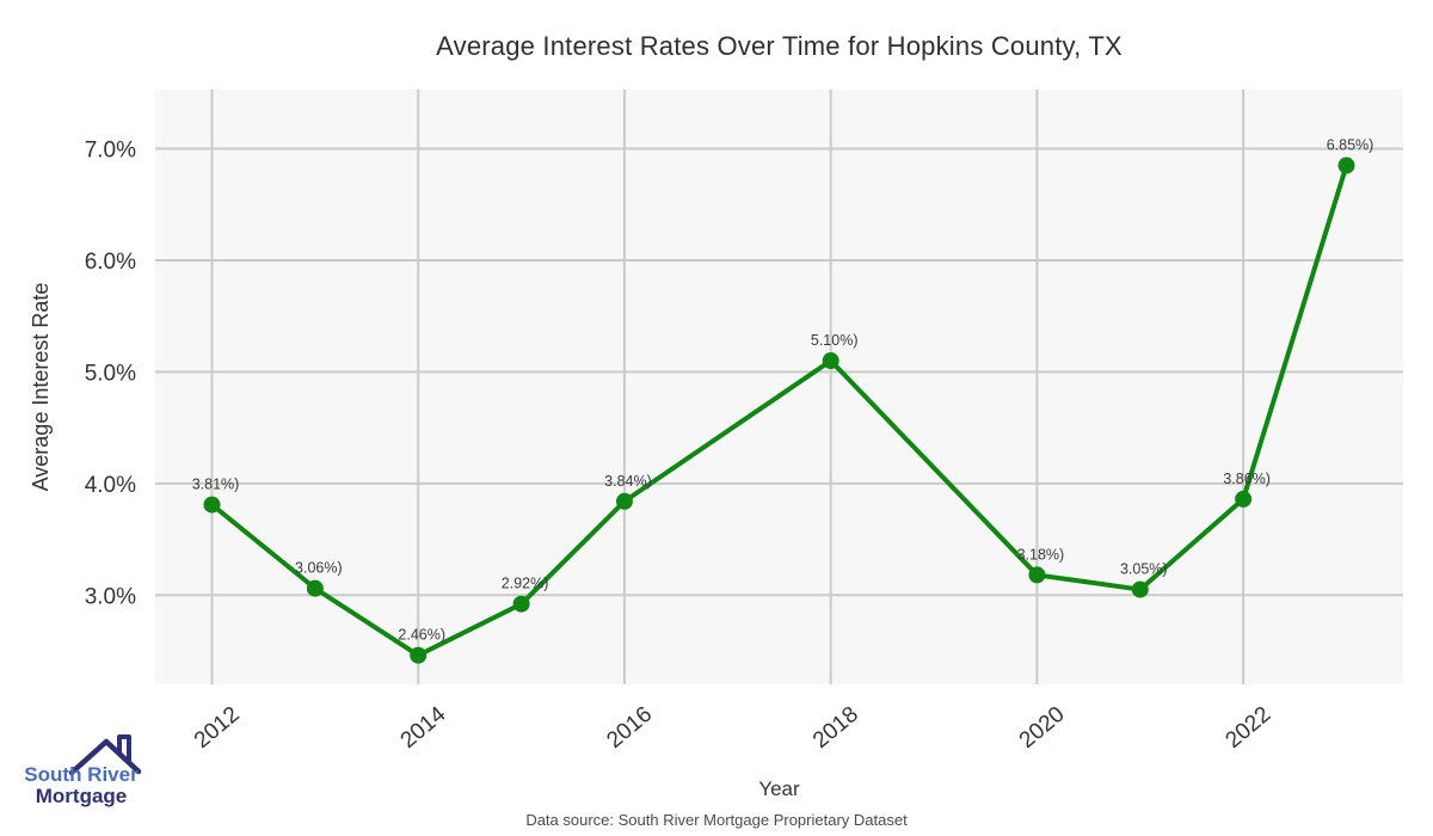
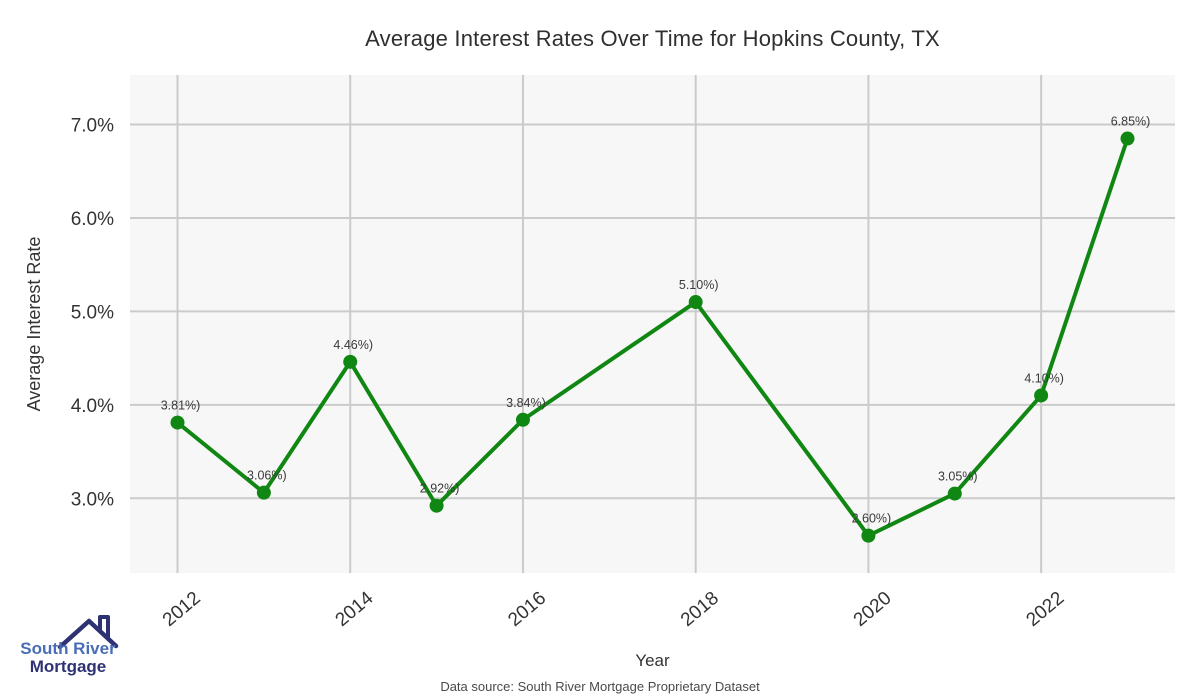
2014: 2.46% -> 4.46%
2020: 3.18% -> 2.60%
2022: 3.86% -> 4.10%
